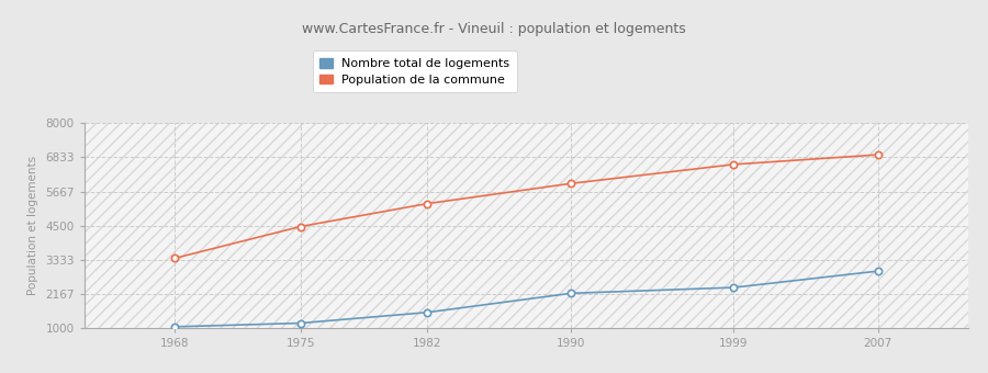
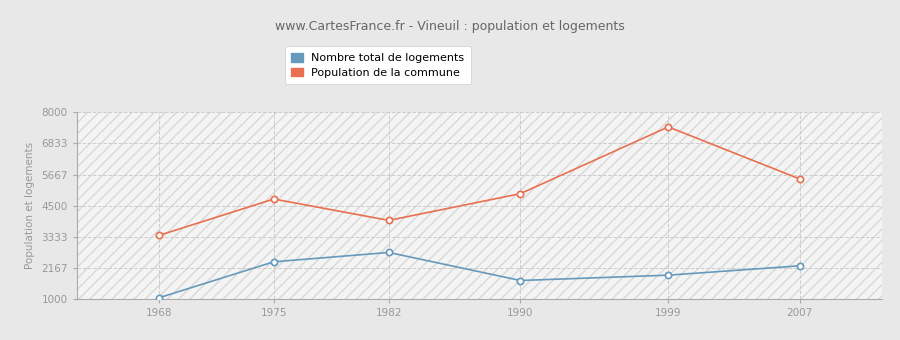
Nombre total de logements/1975: 1180 -> 2400
Population de la commune/1975: 4470 -> 4750
Nombre total de logements/1982: 1540 -> 2750
Population de la commune/1982: 5250 -> 3950
Nombre total de logements/1990: 2190 -> 1700
Population de la commune/1990: 5940 -> 4950
Nombre total de logements/1999: 2390 -> 1900
Population de la commune/1999: 6590 -> 7450
Nombre total de logements/2007: 2950 -> 2250
Population de la commune/2007: 6920 -> 5500
